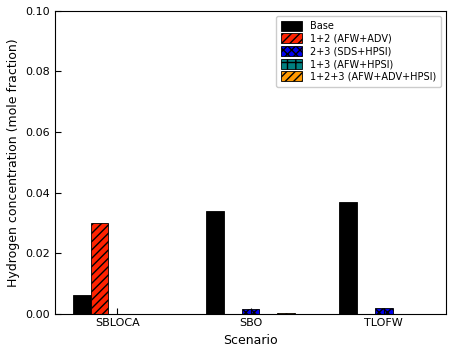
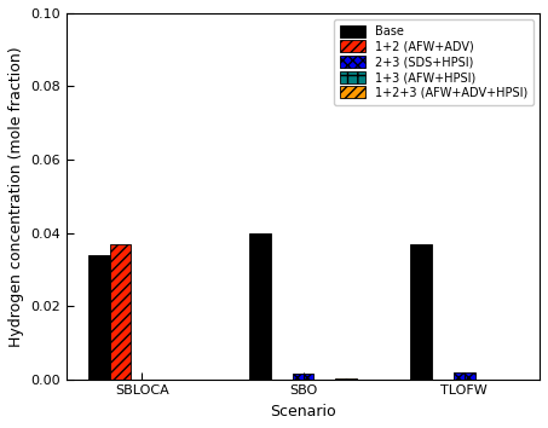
Base/SBLOCA: 0.006 -> 0.034
1+2 (AFW+ADV)/SBLOCA: 0.030 -> 0.037
Base/SBO: 0.034 -> 0.040
